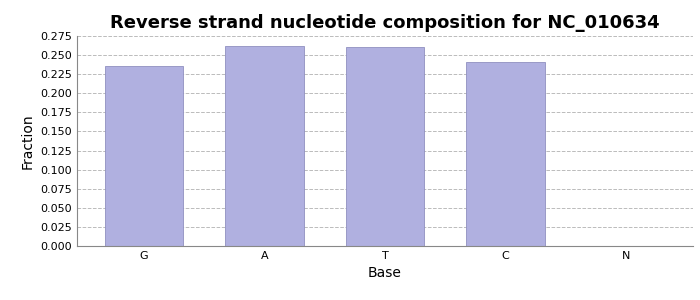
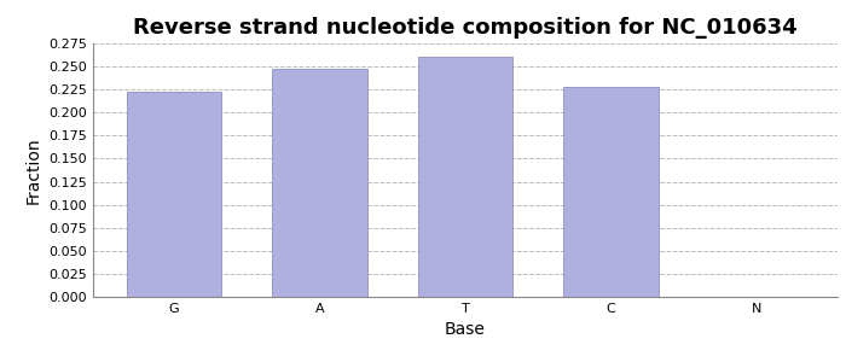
G: 0.236 -> 0.222
A: 0.262 -> 0.248
C: 0.241 -> 0.228
